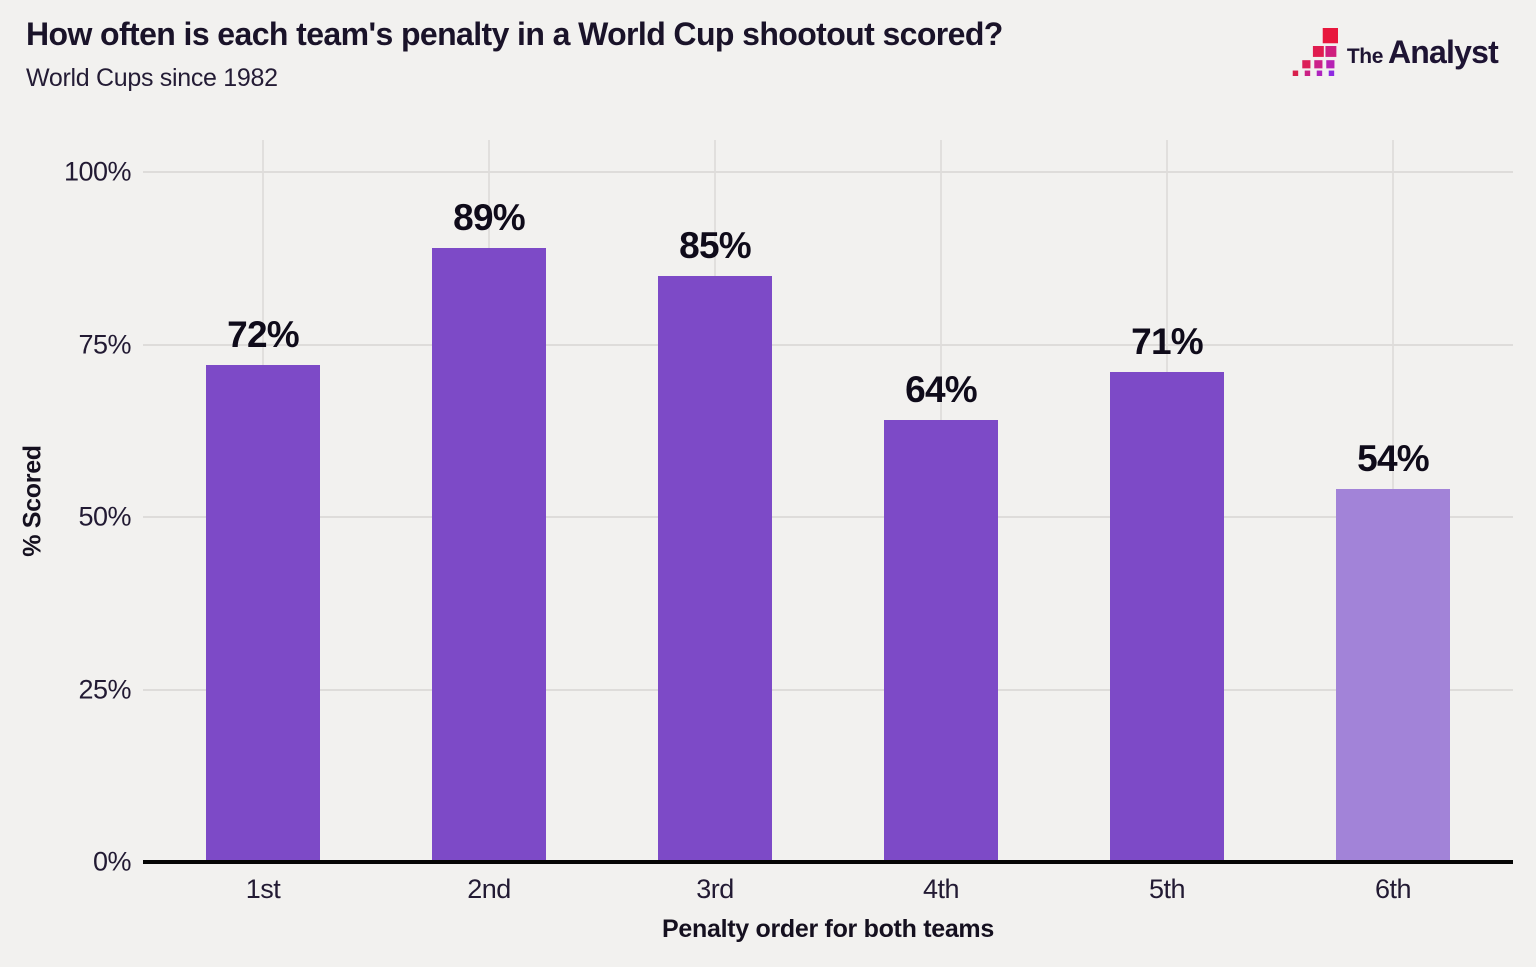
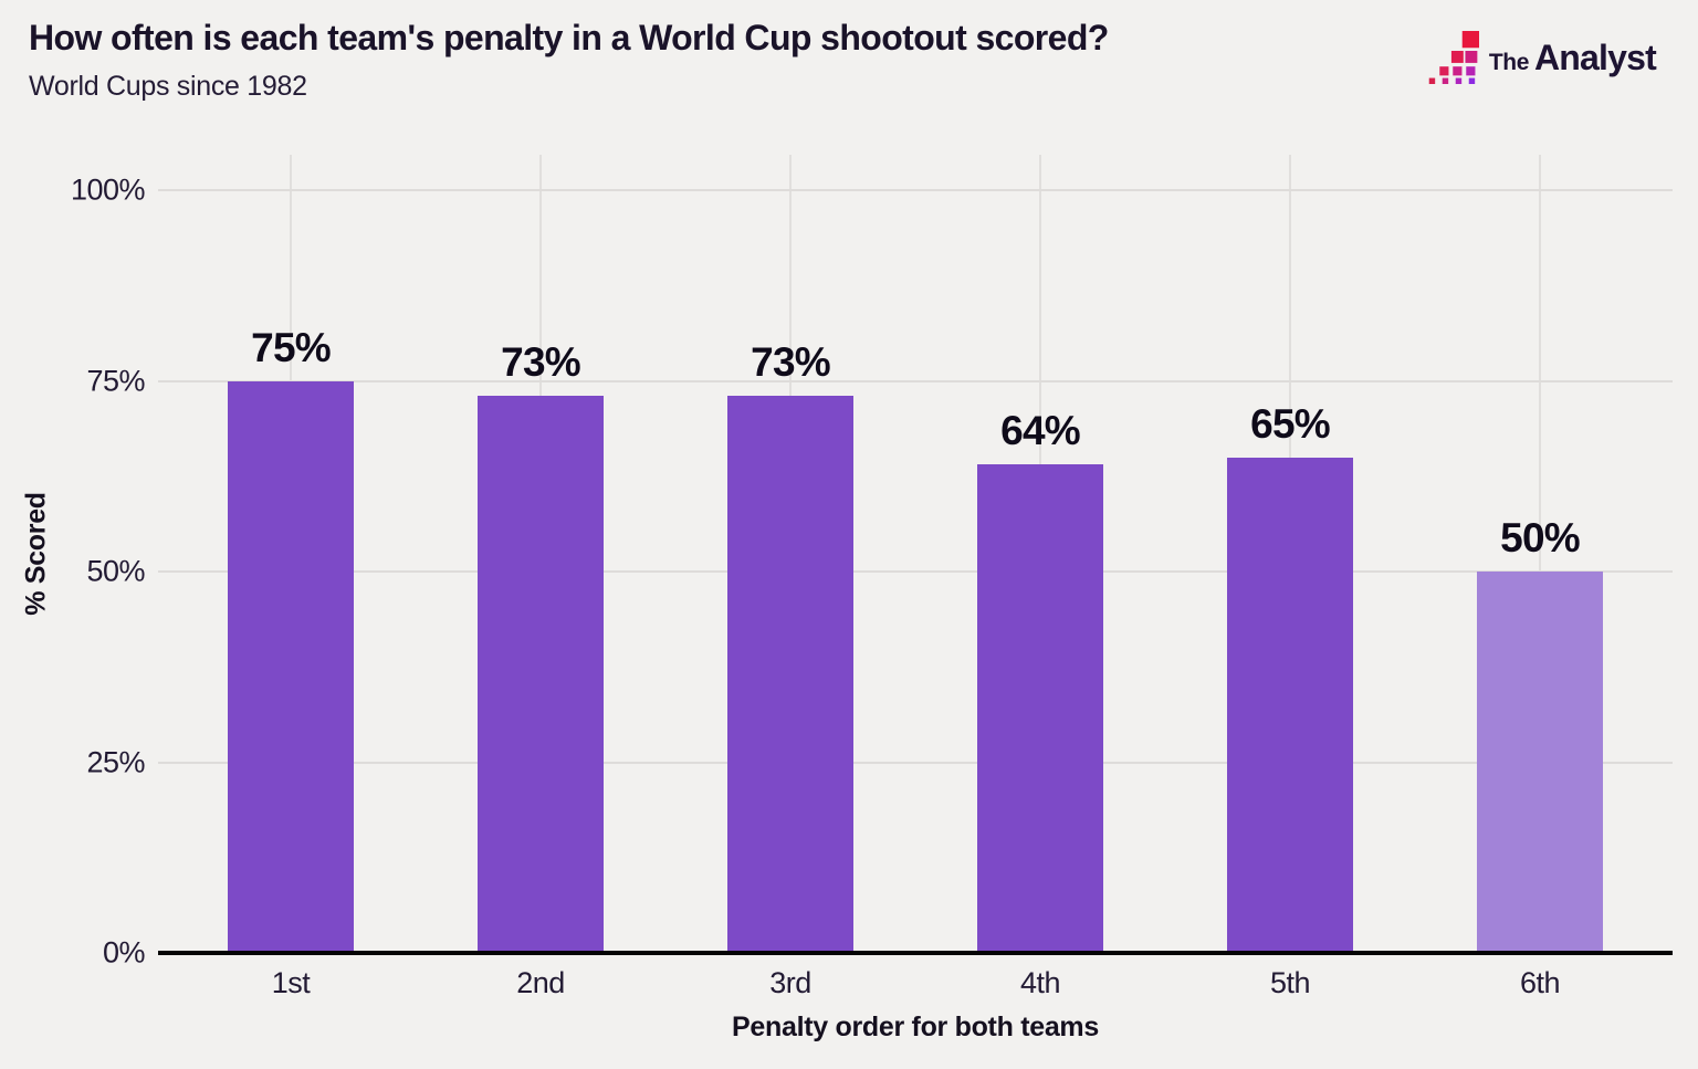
1st: 72% -> 75%
2nd: 89% -> 73%
3rd: 85% -> 73%
5th: 71% -> 65%
6th: 54% -> 50%
